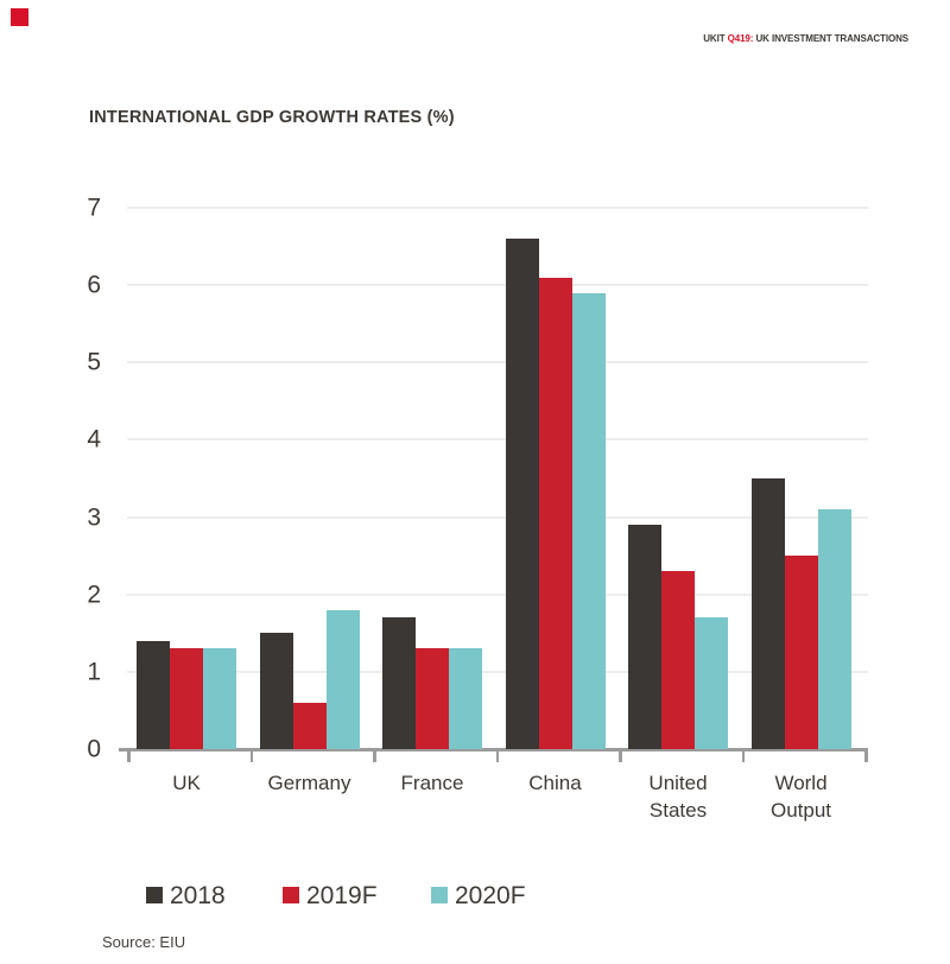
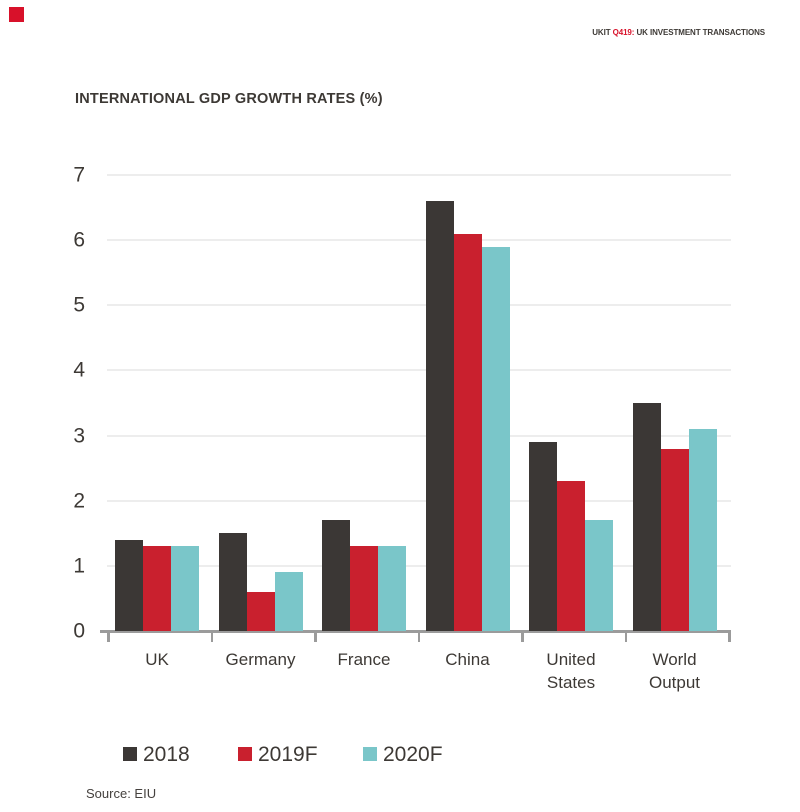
2020F/Germany: 1.8 -> 0.9
2019F/World Output: 2.5 -> 2.8
